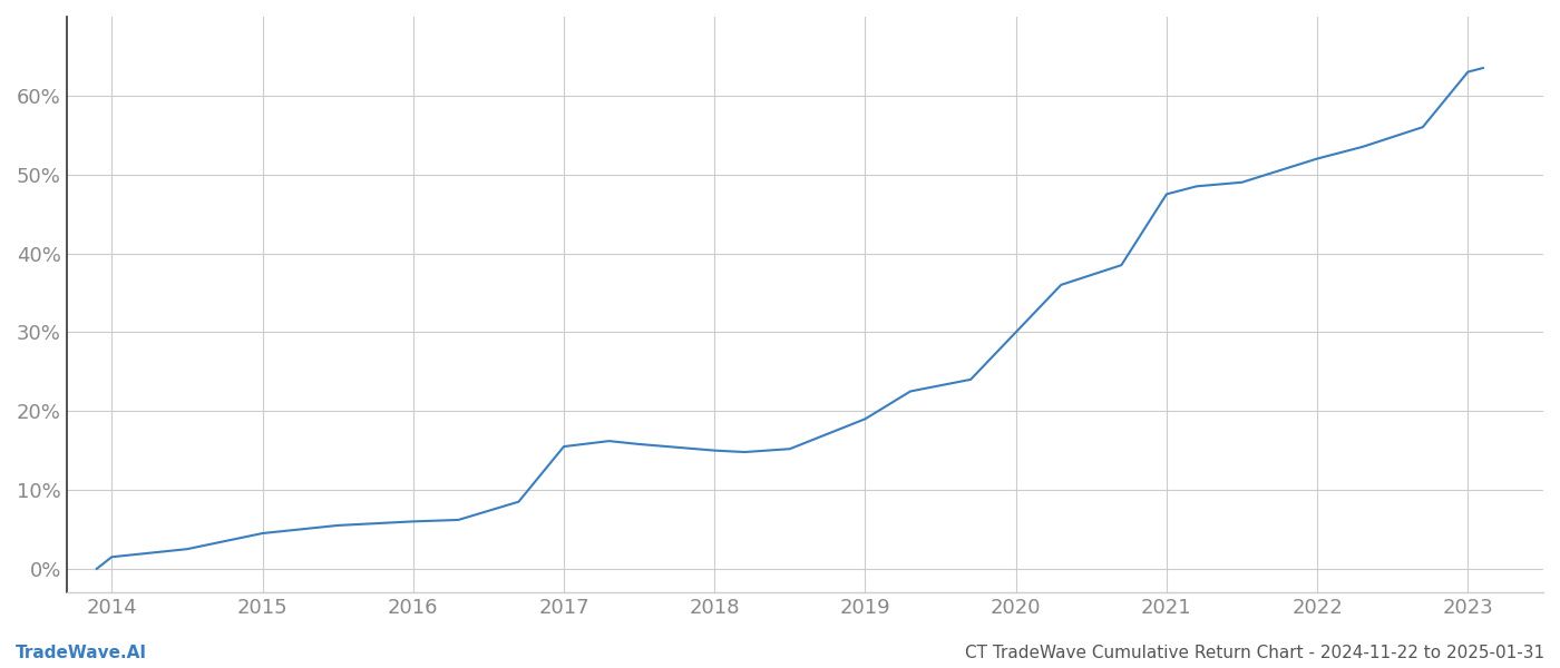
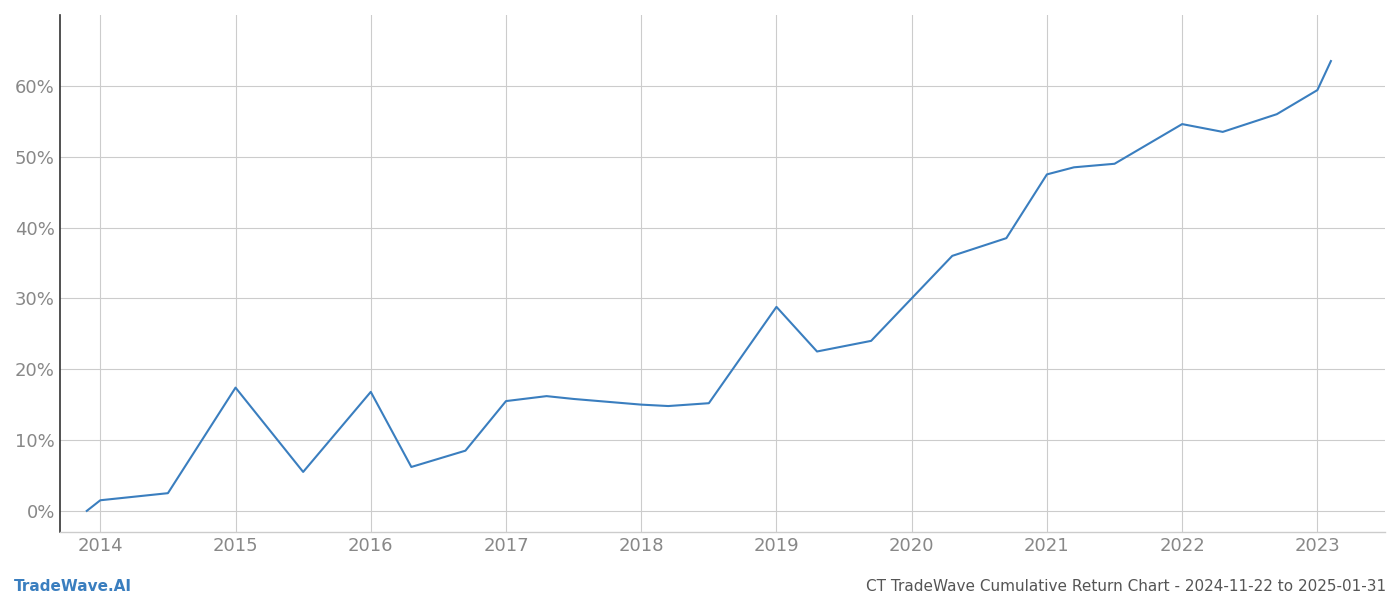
2015: 4.5% -> 17.4%
2016: 6.0% -> 16.8%
2019: 19.0% -> 28.8%
2022: 52.0% -> 54.6%
2023: 63.0% -> 59.4%
